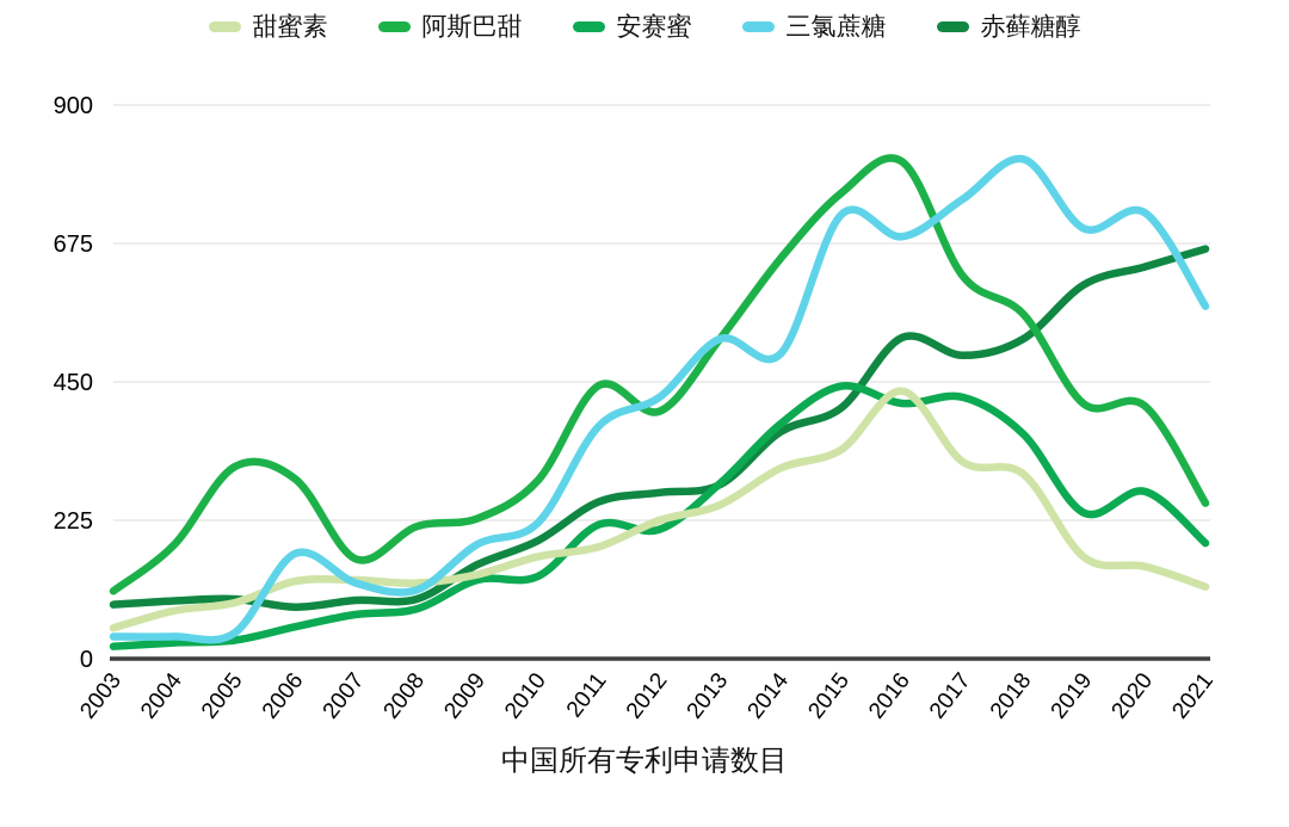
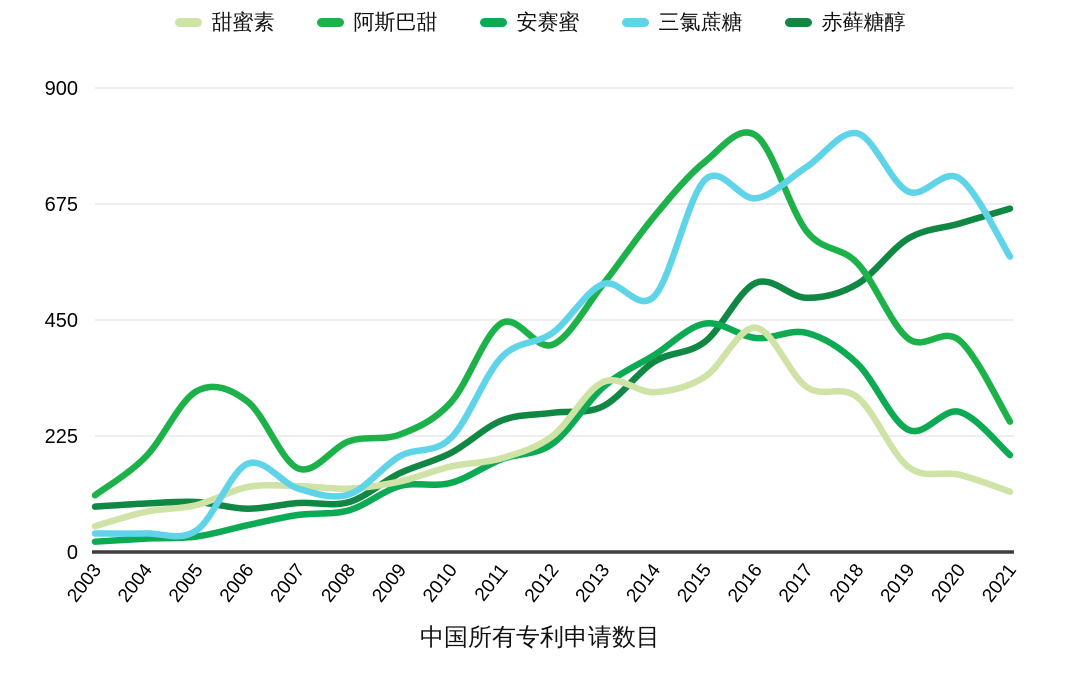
安赛蜜/2011: 220 -> 180
甜蜜素/2013: 250 -> 330
安赛蜜/2013: 280 -> 320
